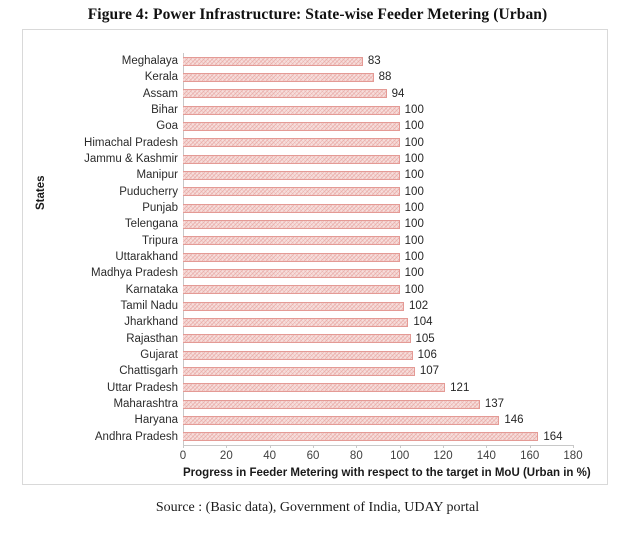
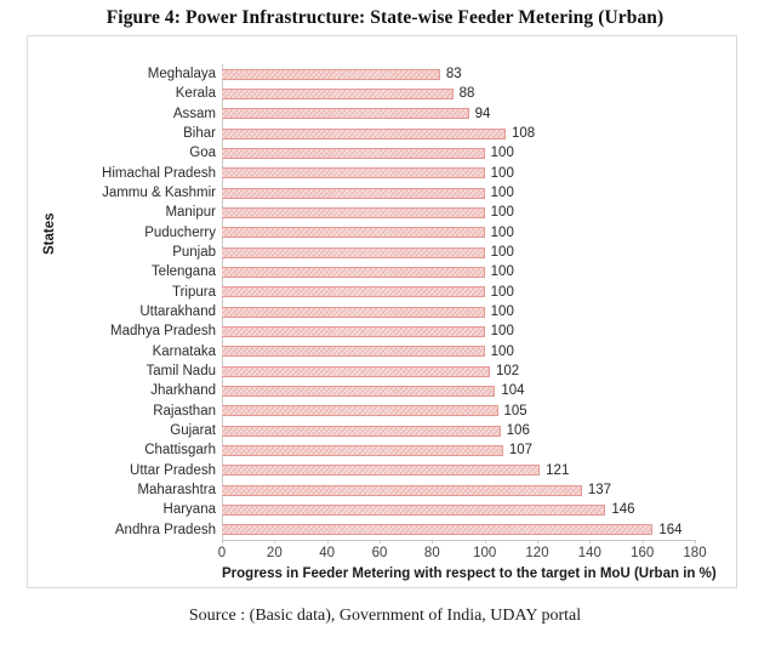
Bihar: 100 -> 108
